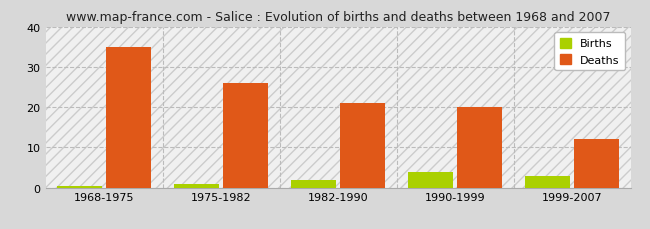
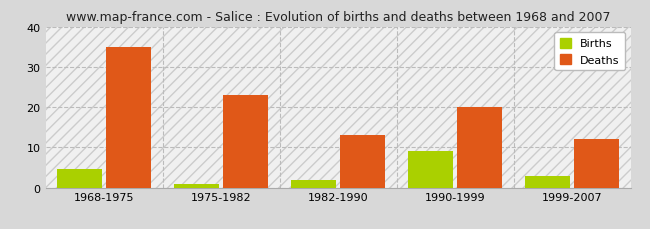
Births/1968-1975: 0.5 -> 4.5
Deaths/1975-1982: 26 -> 23
Deaths/1982-1990: 21 -> 13
Births/1990-1999: 4.0 -> 9.0
